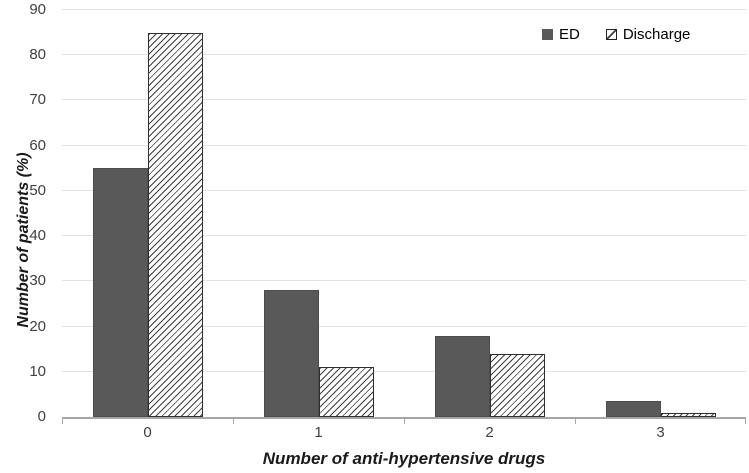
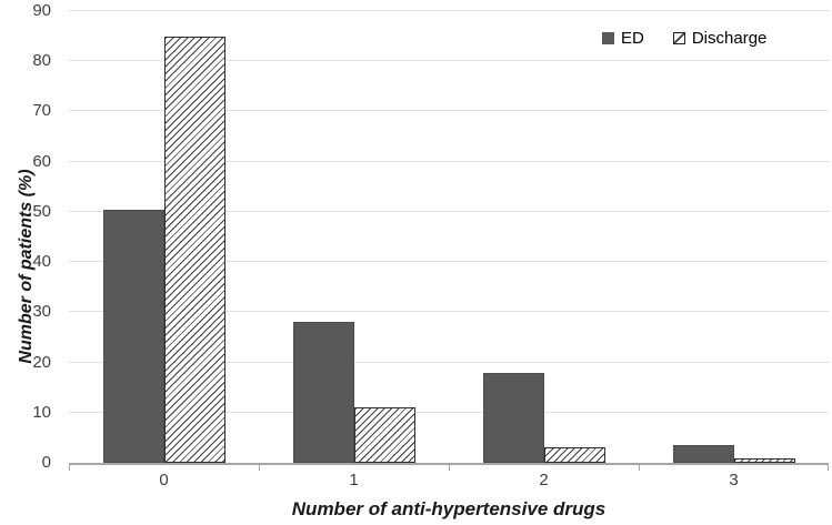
ED/0: 55 -> 50
Discharge/2: 14 -> 3
